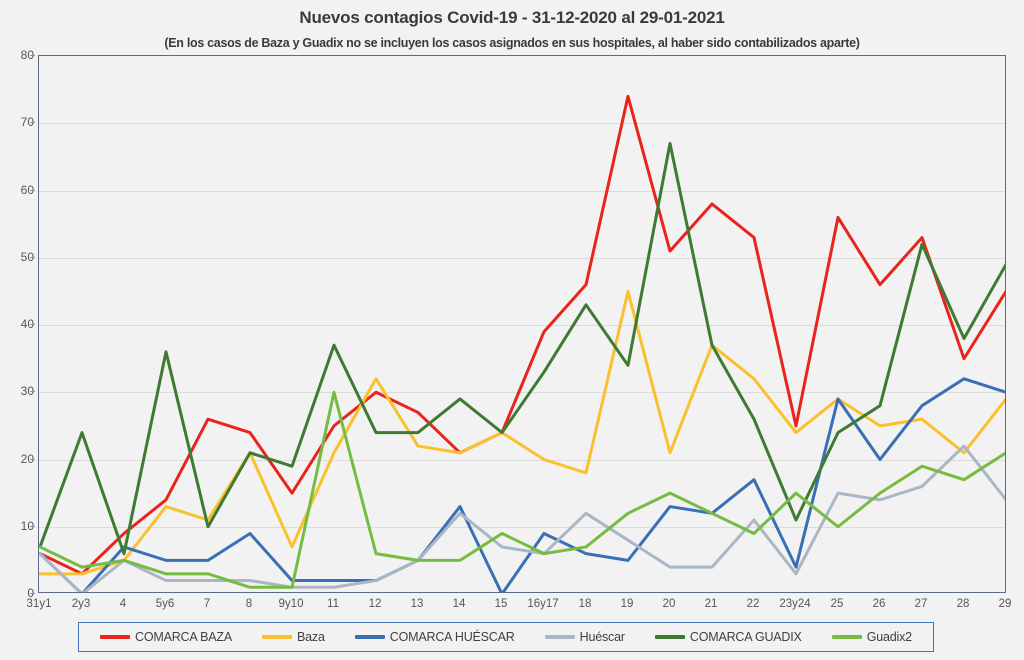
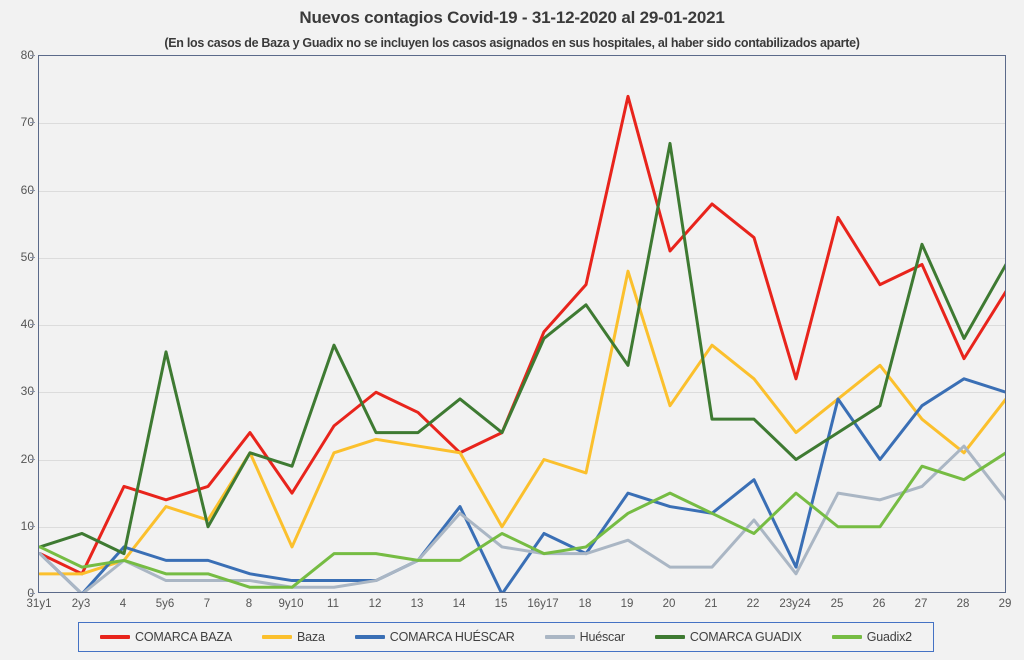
COMARCA GUADIX/2y3: 24 -> 9
COMARCA BAZA/4: 9 -> 16
COMARCA BAZA/7: 26 -> 16
COMARCA HUÉSCAR/8: 9 -> 3
Guadix2/11: 30 -> 6
Baza/12: 32 -> 23
Baza/15: 24 -> 10
COMARCA GUADIX/16y17: 33 -> 38
Huéscar/18: 12 -> 6
Baza/19: 45 -> 48
COMARCA HUÉSCAR/19: 5 -> 15
Baza/20: 21 -> 28
COMARCA GUADIX/21: 37 -> 26
COMARCA BAZA/23y24: 25 -> 32
COMARCA GUADIX/23y24: 11 -> 20
Baza/26: 25 -> 34
Guadix2/26: 15 -> 10
COMARCA BAZA/27: 53 -> 49
